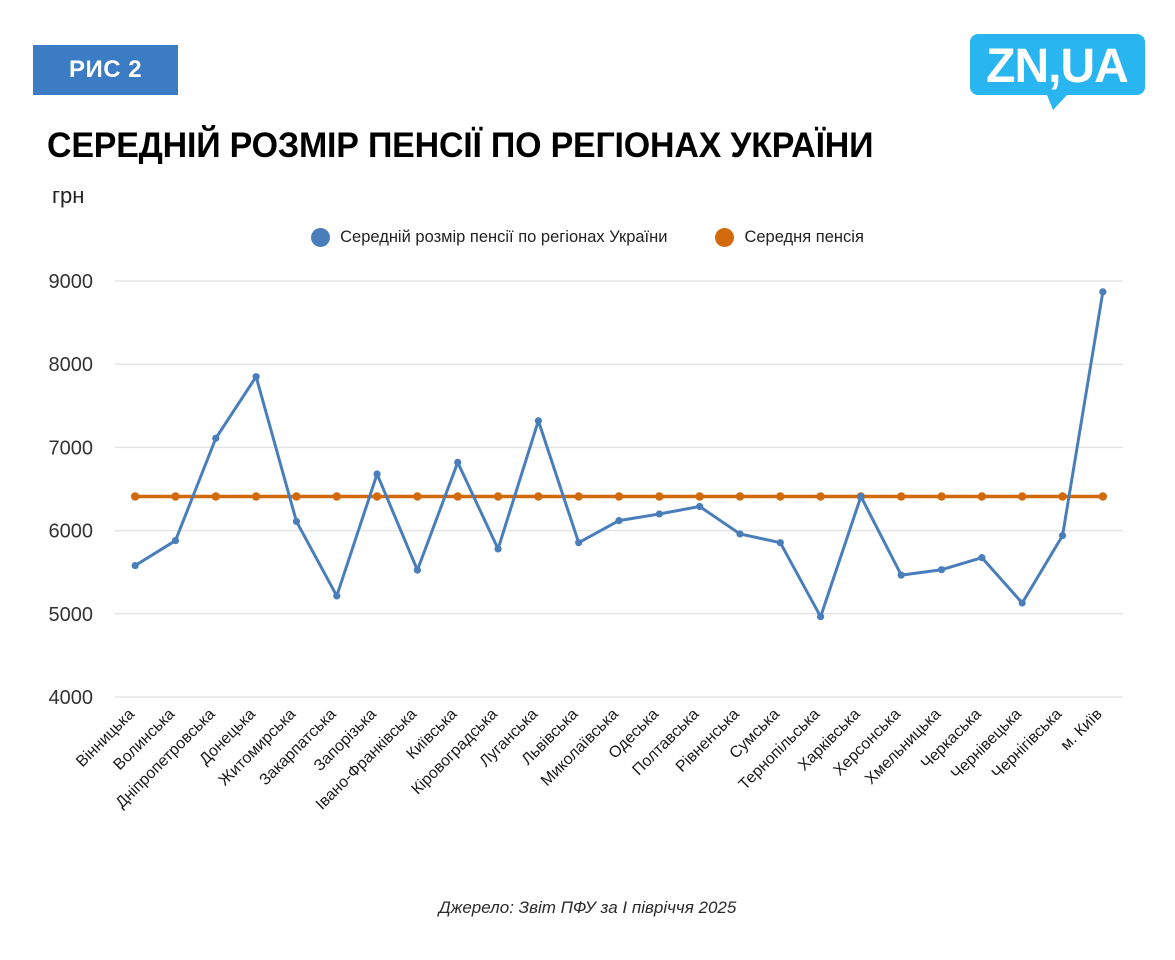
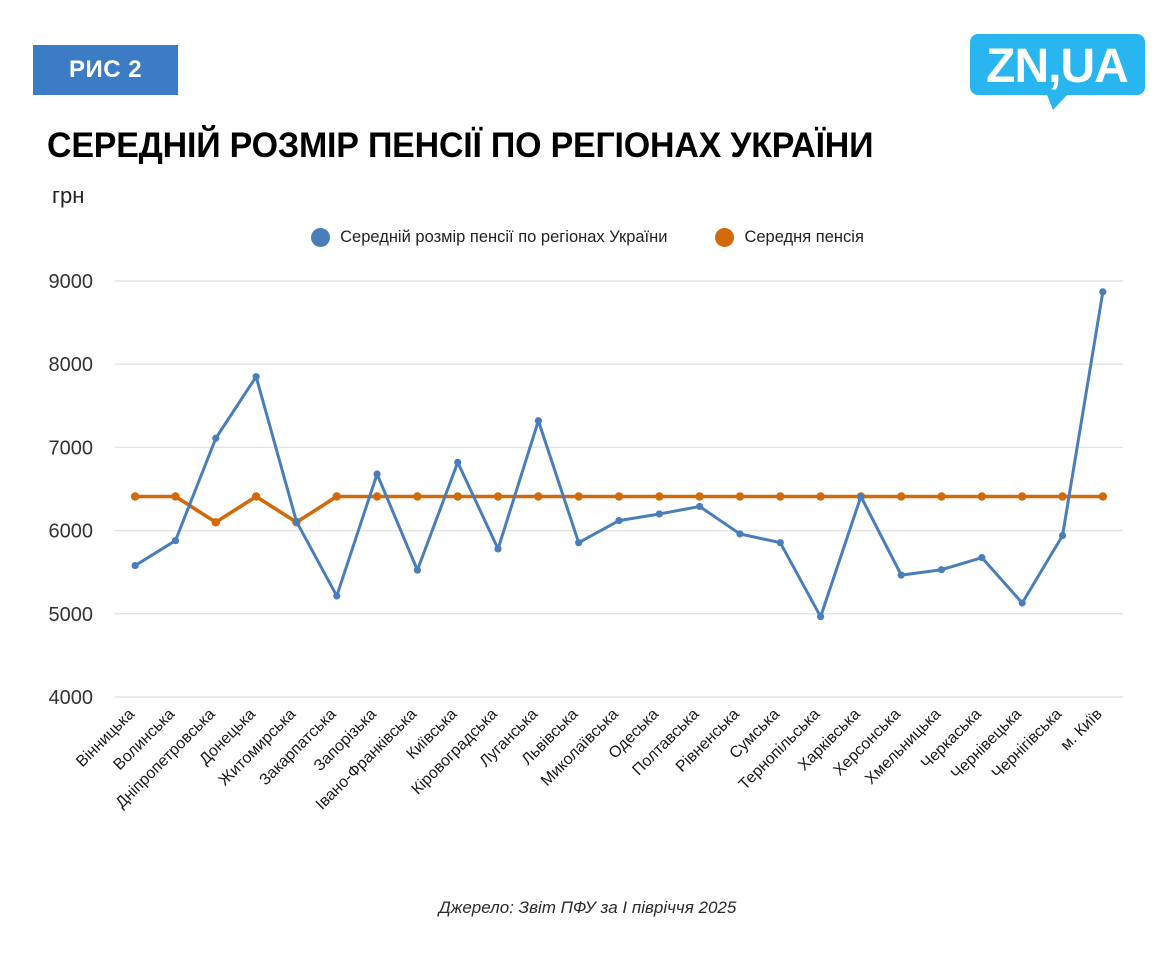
Середня пенсія/Дніпропетровська: 6400 -> 6100
Середня пенсія/Житомирська: 6400 -> 6100
